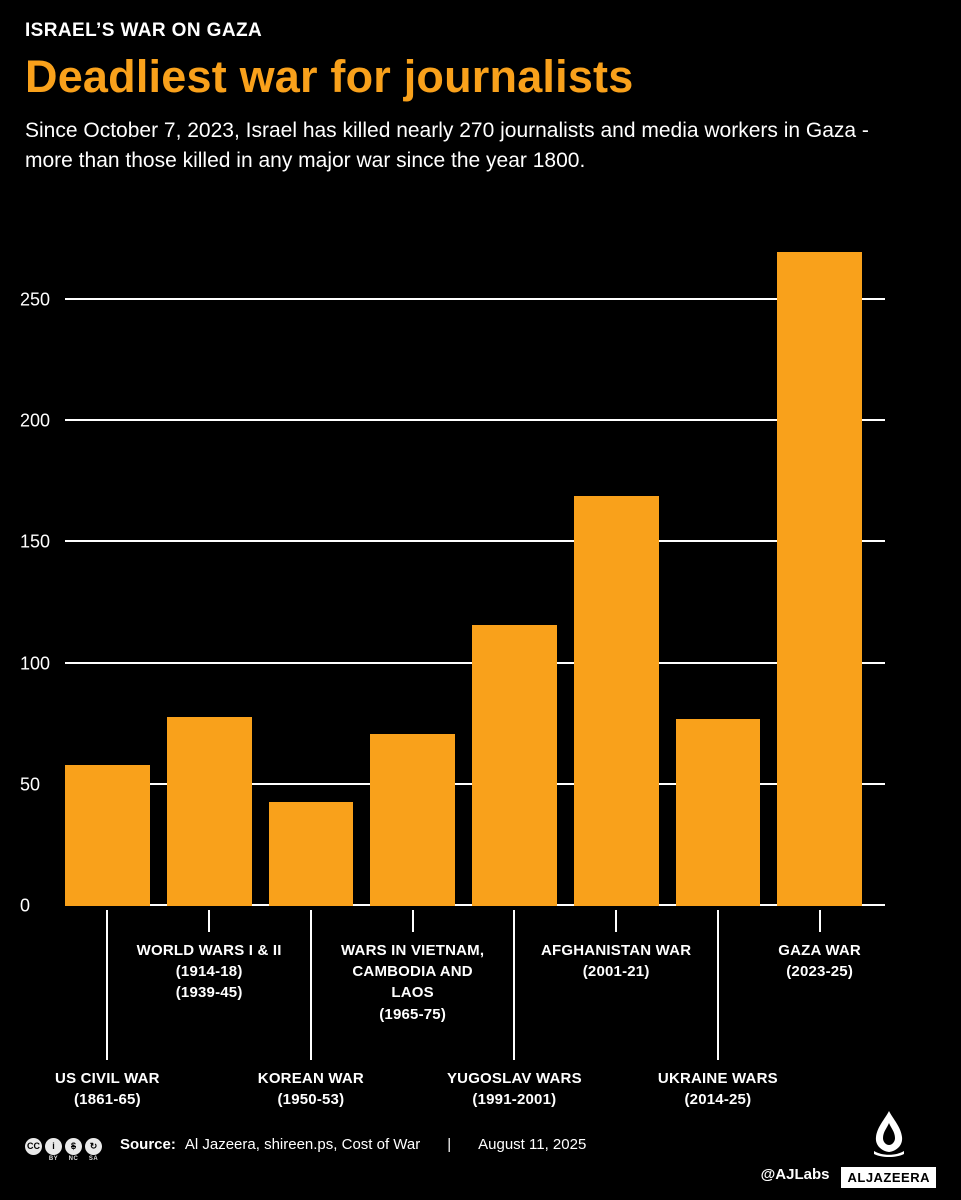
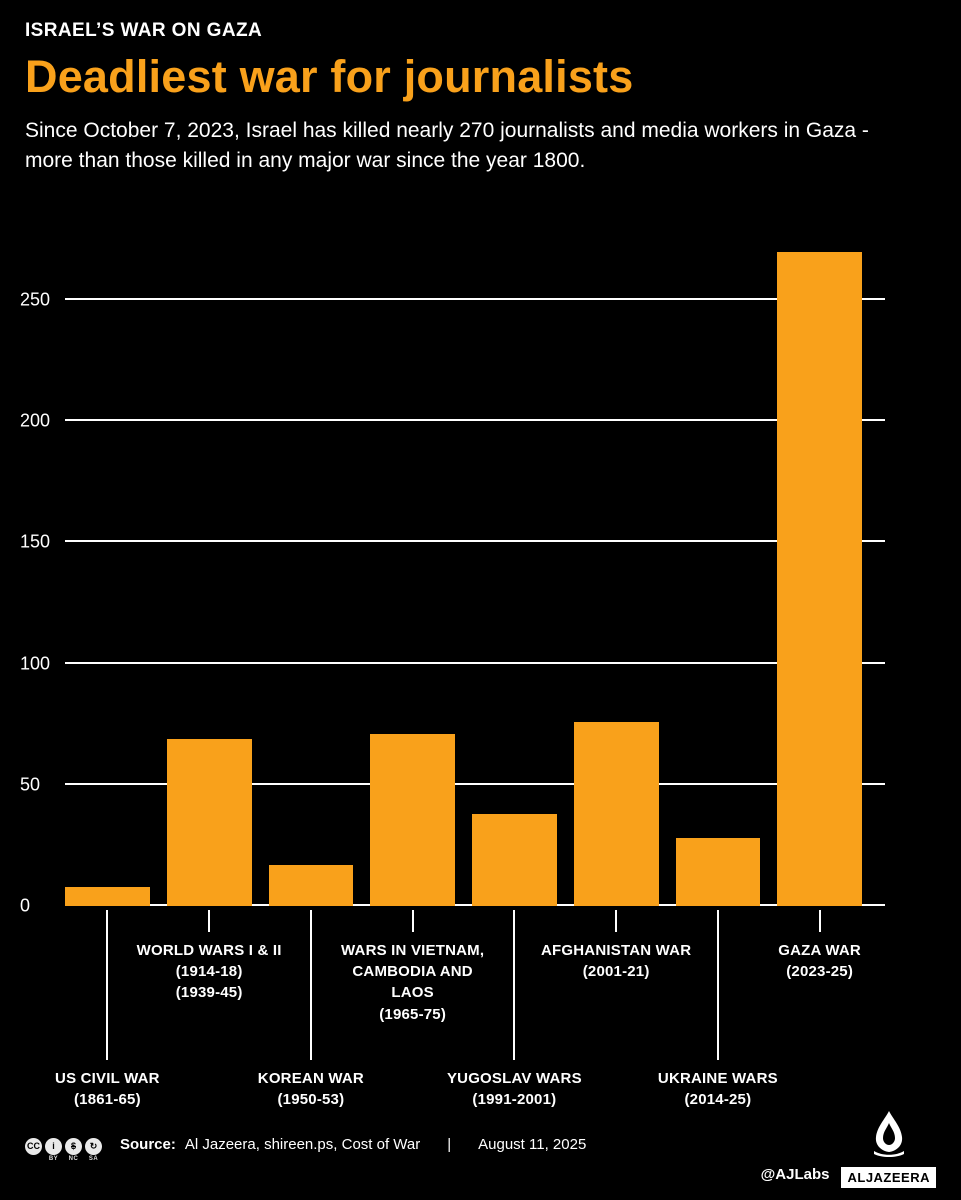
US CIVIL WAR (1861-65): 58 -> 8
WORLD WARS I & II (1914-18) (1939-45): 78 -> 69
KOREAN WAR (1950-53): 43 -> 17
YUGOSLAV WARS (1991-2001): 116 -> 38
AFGHANISTAN WAR (2001-21): 169 -> 76
UKRAINE WARS (2014-25): 77 -> 28
